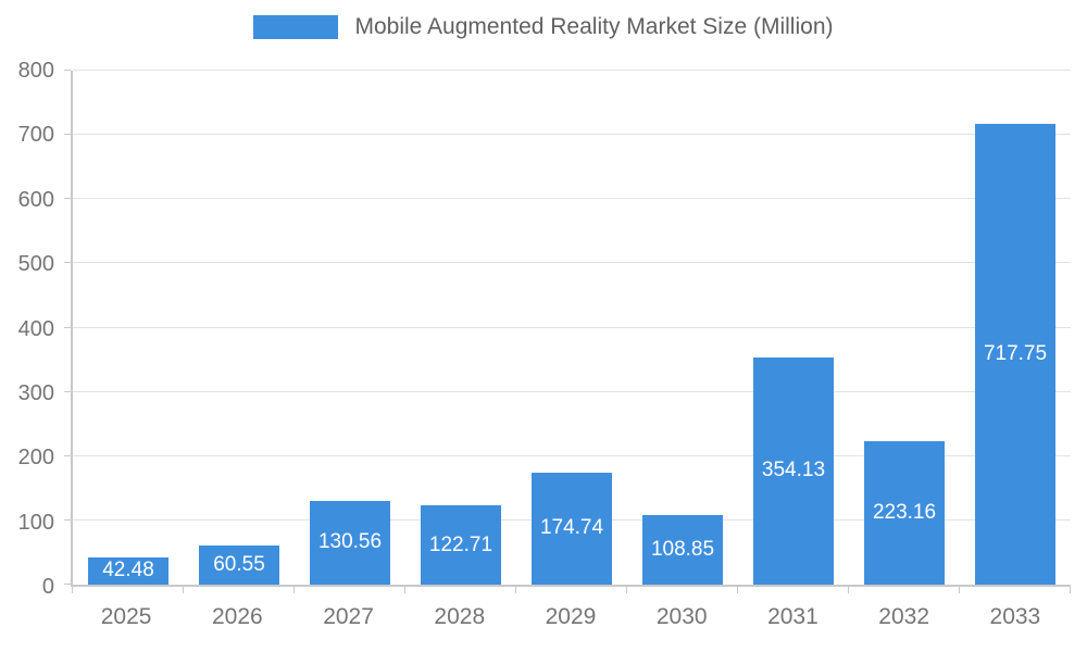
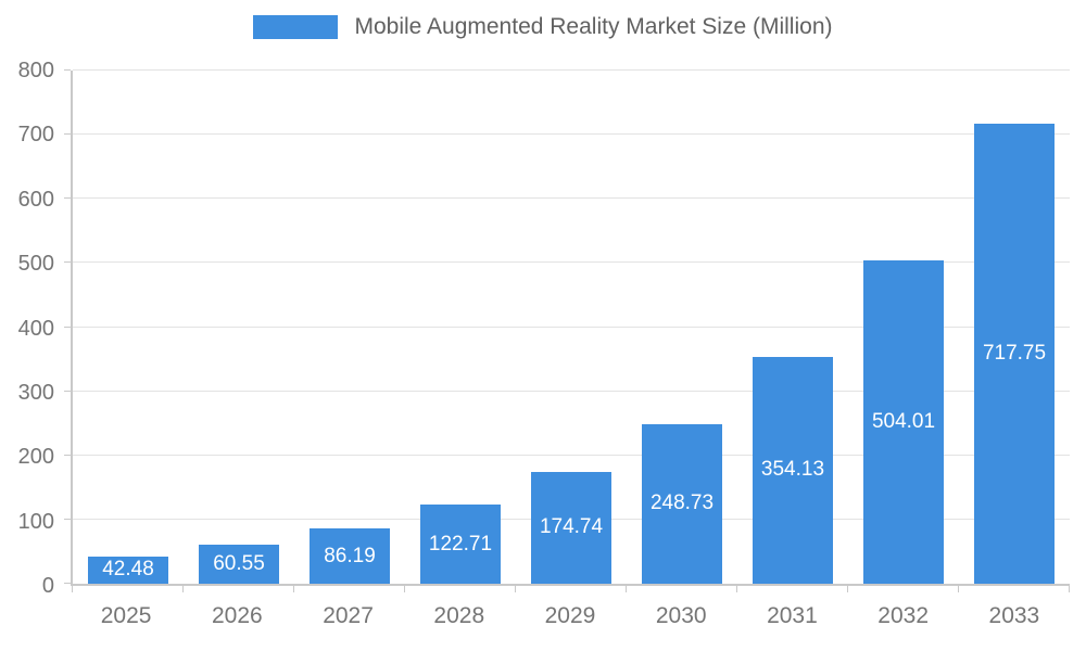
2027: 130.56 -> 86.19
2030: 108.85 -> 248.73
2032: 223.16 -> 504.01
